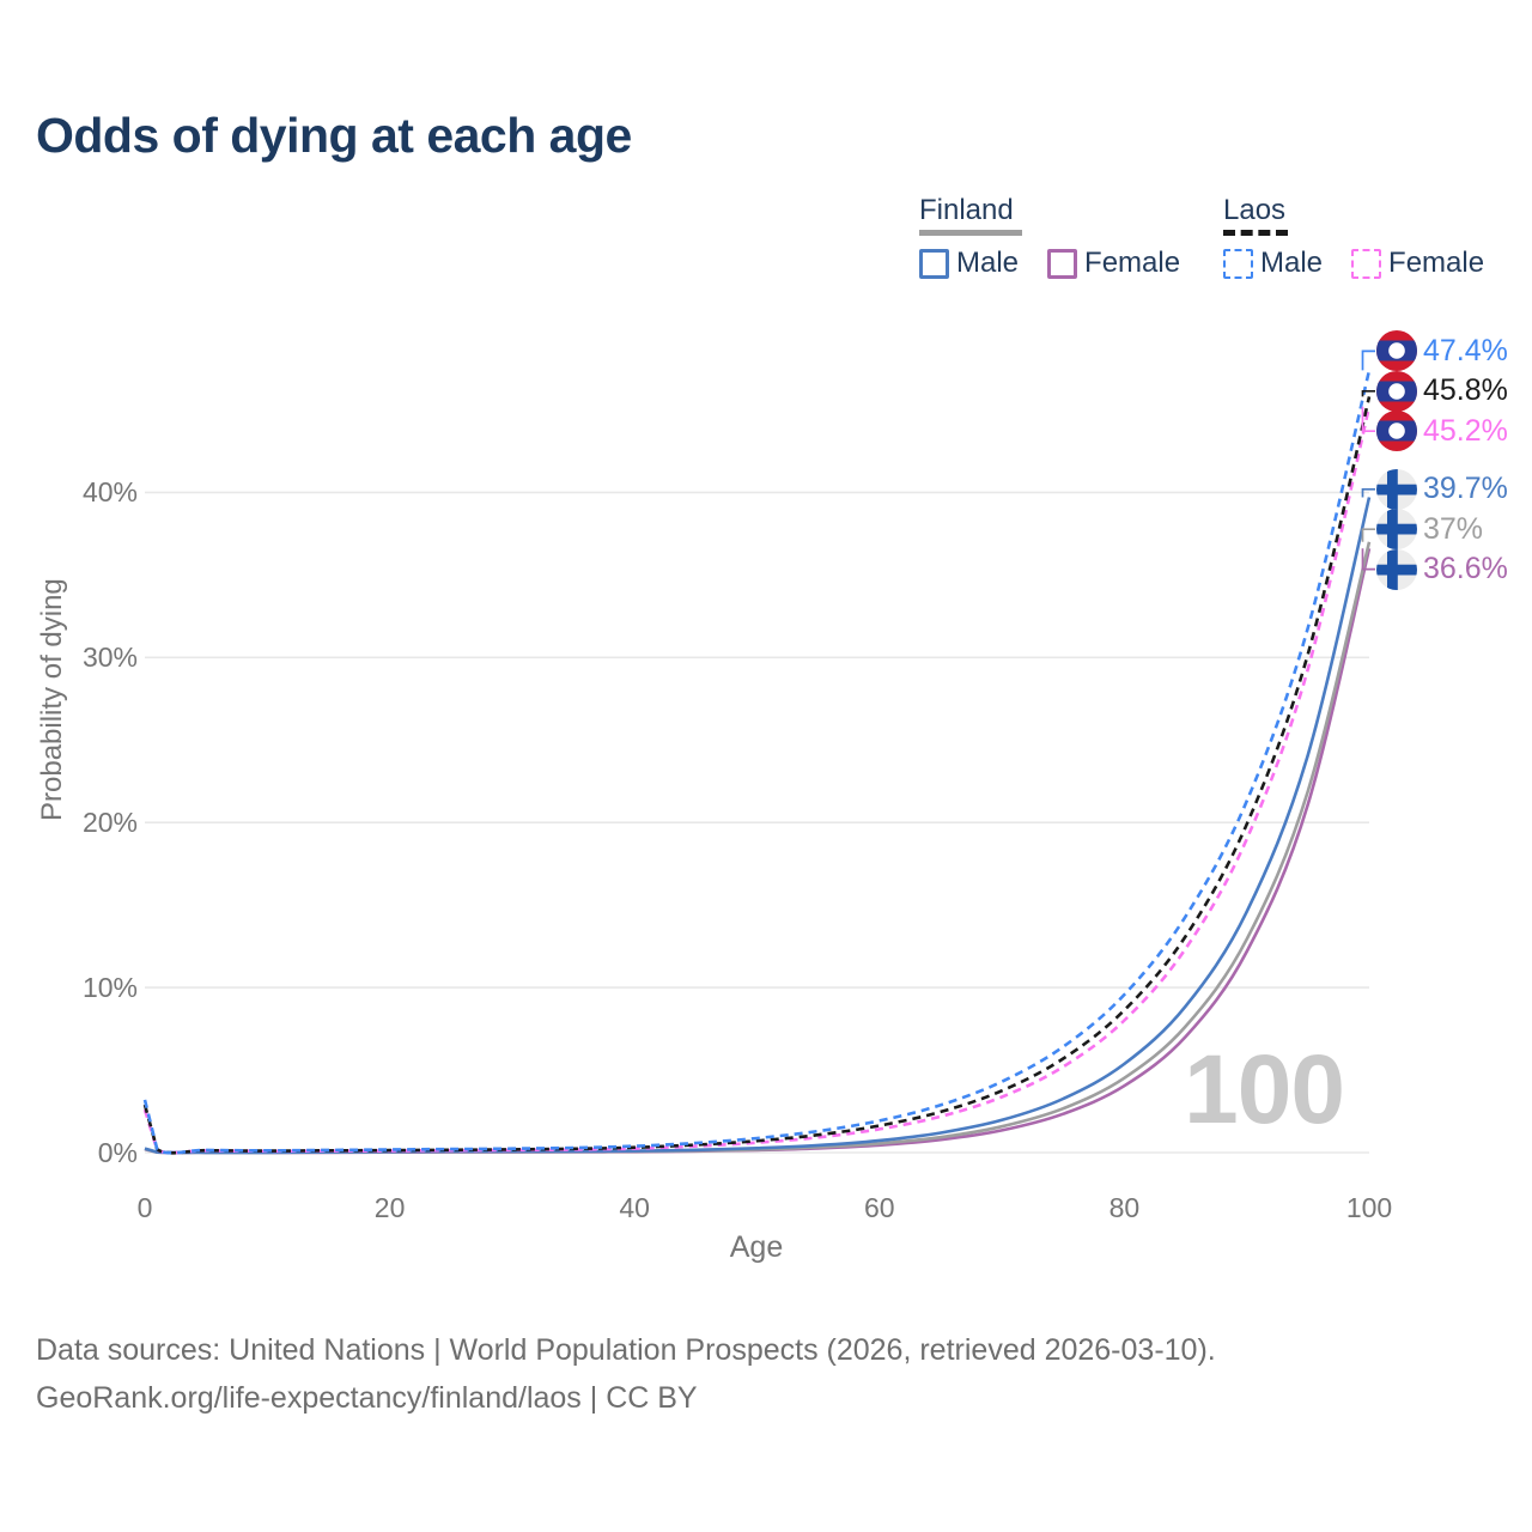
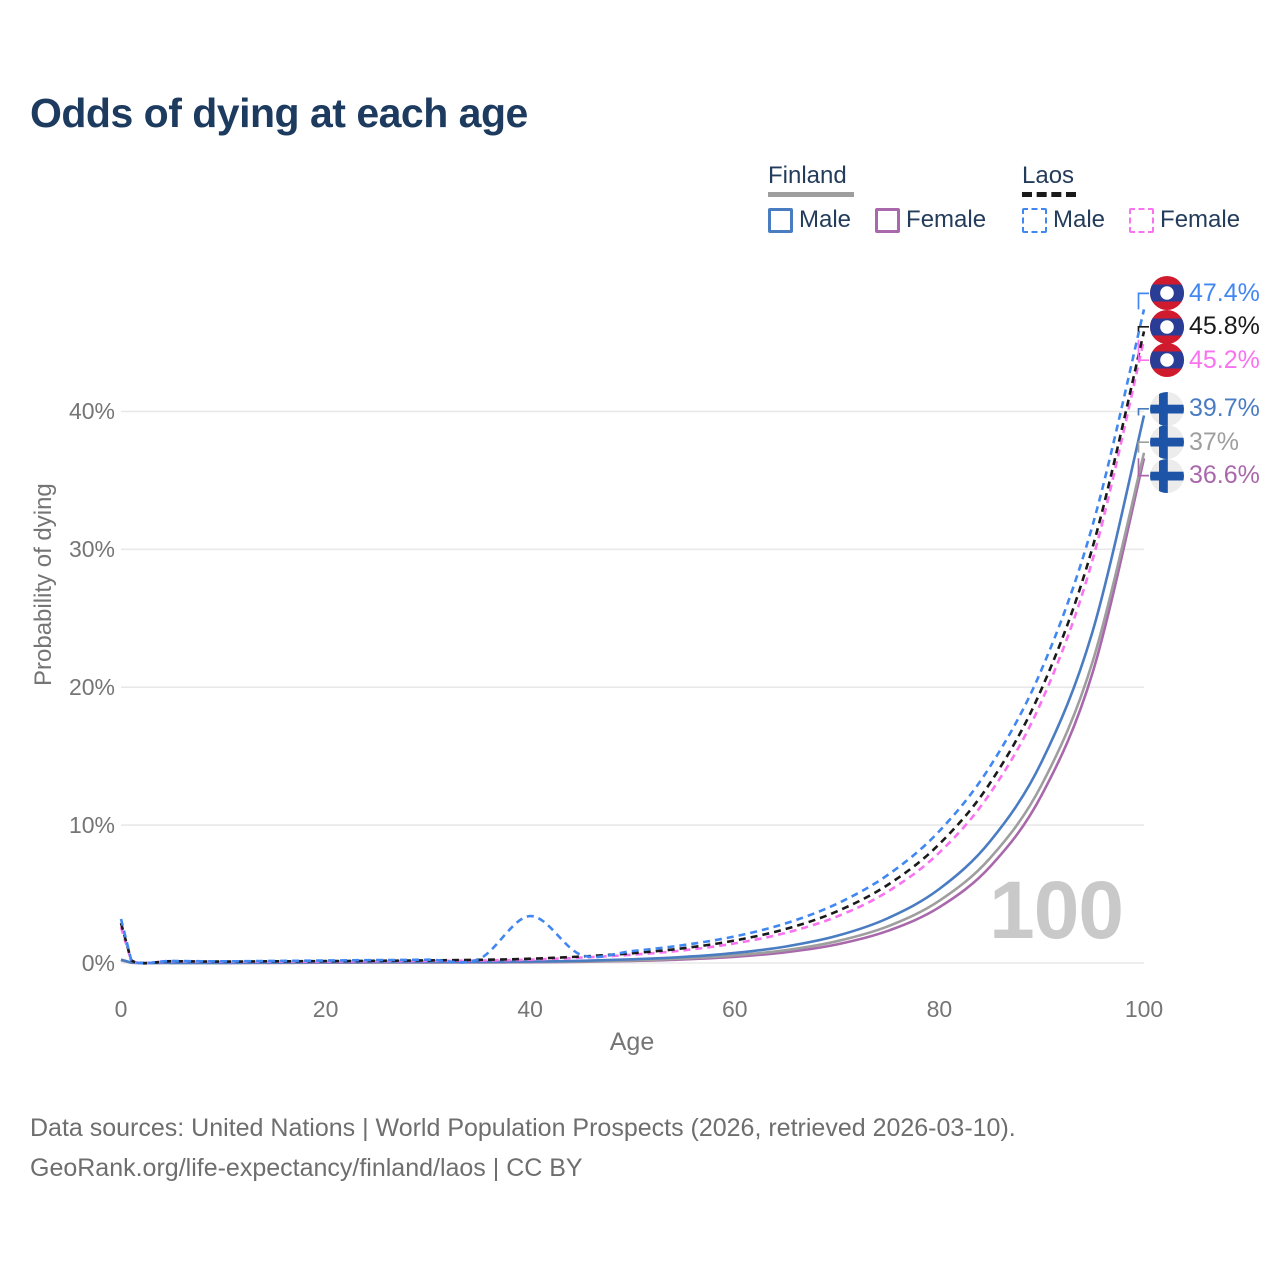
Laos Male/40: 0.4% -> 3.4%
